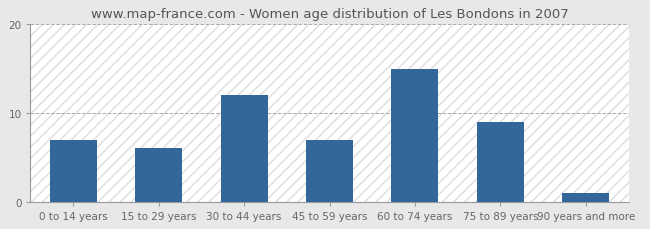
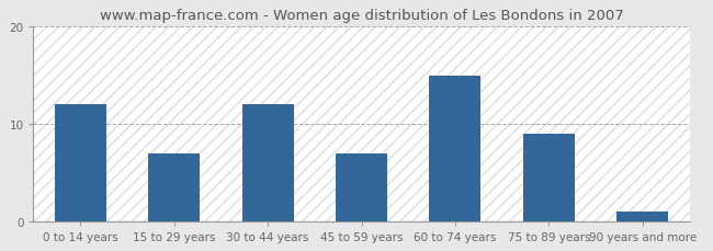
0 to 14 years: 7 -> 12
15 to 29 years: 6 -> 7
